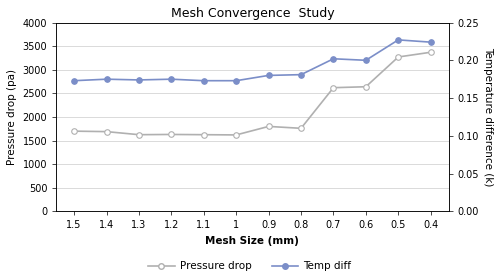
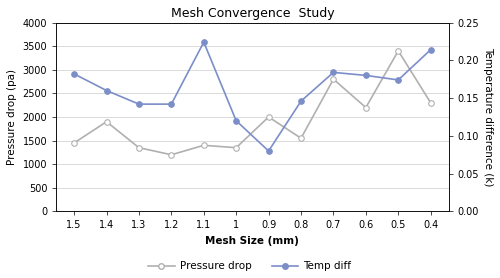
Pressure drop/1.5: 1700 -> 1450
Temp diff/1.5: 0.173 -> 0.182
Pressure drop/1.4: 1690 -> 1900
Temp diff/1.4: 0.175 -> 0.160
Pressure drop/1.3: 1620 -> 1350
Temp diff/1.3: 0.174 -> 0.142
Pressure drop/1.2: 1630 -> 1200
Temp diff/1.2: 0.175 -> 0.142
Pressure drop/1.1: 1620 -> 1400
Temp diff/1.1: 0.173 -> 0.224
Pressure drop/1: 1620 -> 1350
Temp diff/1: 0.173 -> 0.120
Pressure drop/0.9: 1800 -> 2000
Temp diff/0.9: 0.180 -> 0.080
Pressure drop/0.8: 1760 -> 1550
Temp diff/0.8: 0.181 -> 0.146
Pressure drop/0.7: 2620 -> 2800
Temp diff/0.7: 0.202 -> 0.184
Pressure drop/0.6: 2640 -> 2200
Temp diff/0.6: 0.200 -> 0.180
Pressure drop/0.5: 3270 -> 3400
Temp diff/0.5: 0.227 -> 0.174
Pressure drop/0.4: 3370 -> 2300
Temp diff/0.4: 0.224 -> 0.214
